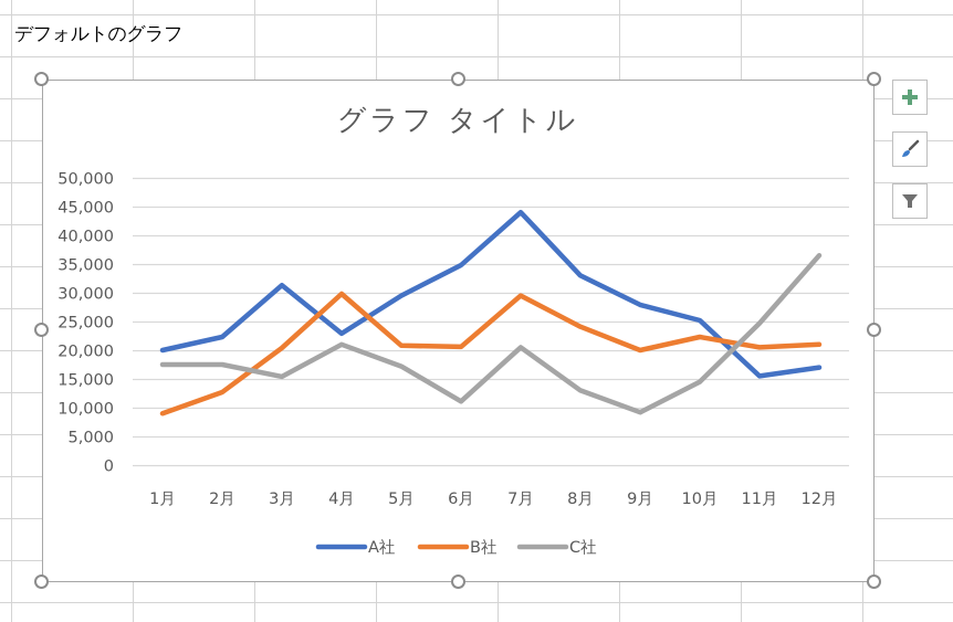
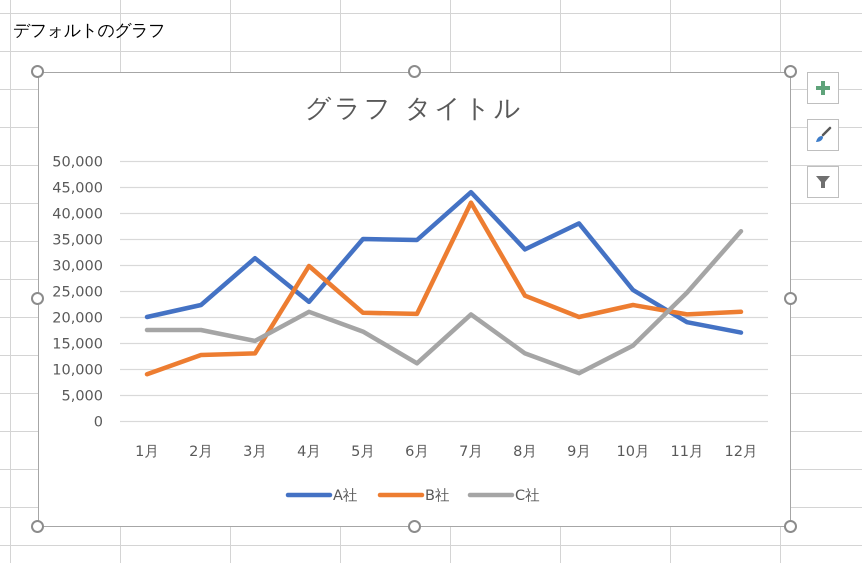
B社/3月: 20000 -> 13000
A社/5月: 30000 -> 35000
B社/7月: 30000 -> 42000
A社/9月: 28000 -> 38000
A社/11月: 16000 -> 19000
